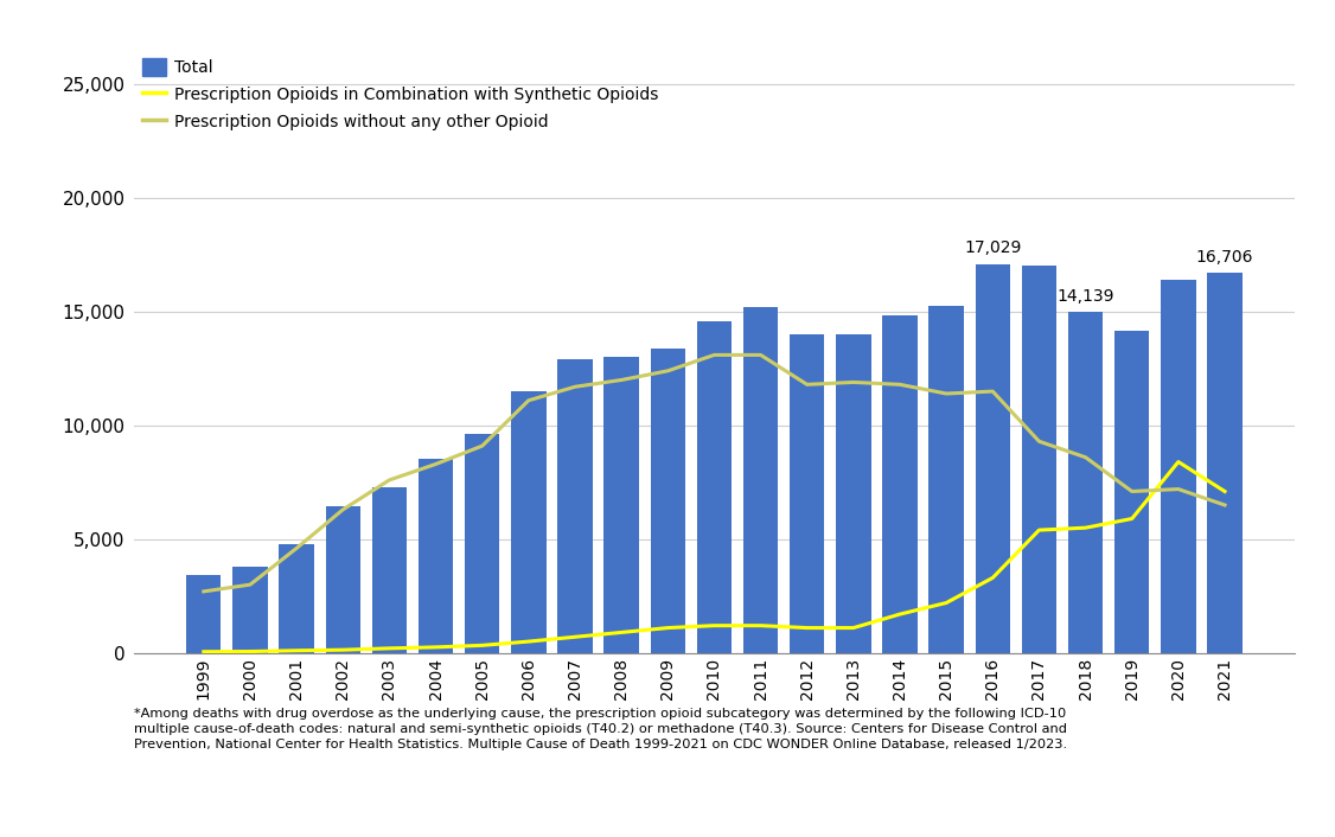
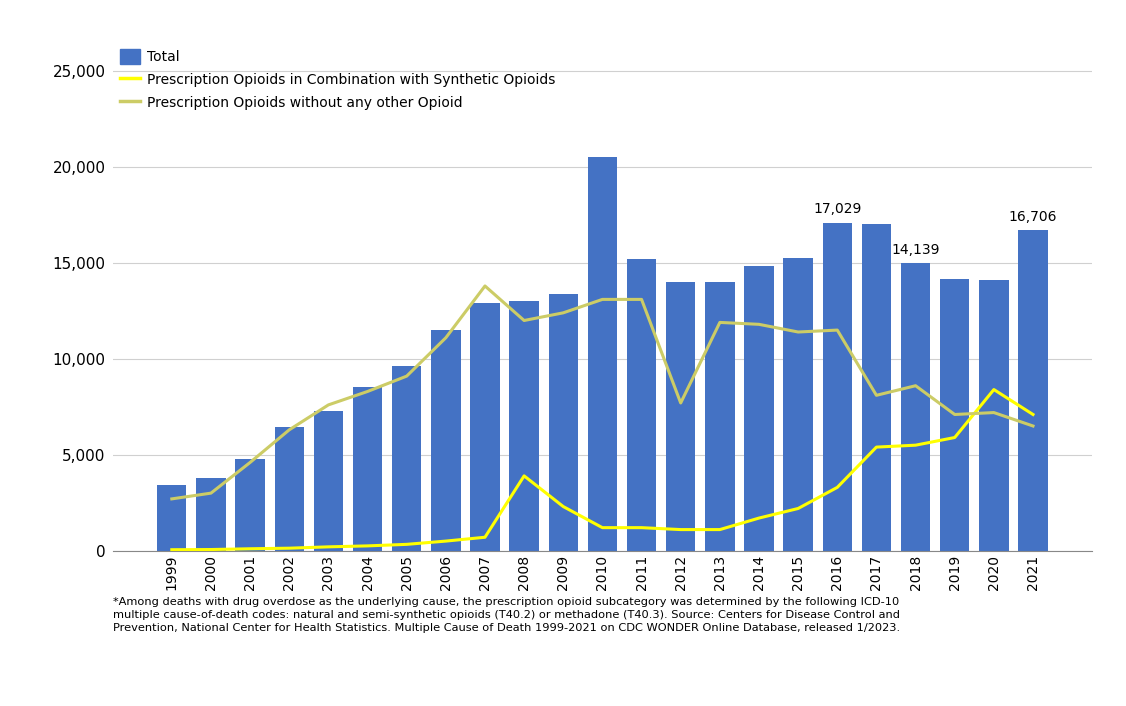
Prescription Opioids without any other Opioid/2007: 11,700 -> 13,800
Prescription Opioids in Combination with Synthetic Opioids/2008: 900 -> 3,900
Prescription Opioids in Combination with Synthetic Opioids/2009: 1,100 -> 2,300
Total/2010: 14,600 -> 20,500
Prescription Opioids without any other Opioid/2012: 11,800 -> 7,700
Prescription Opioids without any other Opioid/2017: 9,300 -> 8,100
Total/2020: 16,400 -> 14,100
